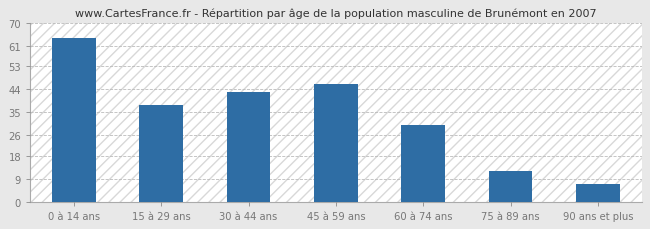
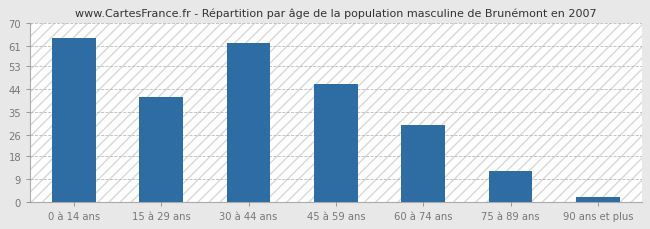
15 à 29 ans: 38 -> 41
30 à 44 ans: 43 -> 62
90 ans et plus: 7 -> 2
